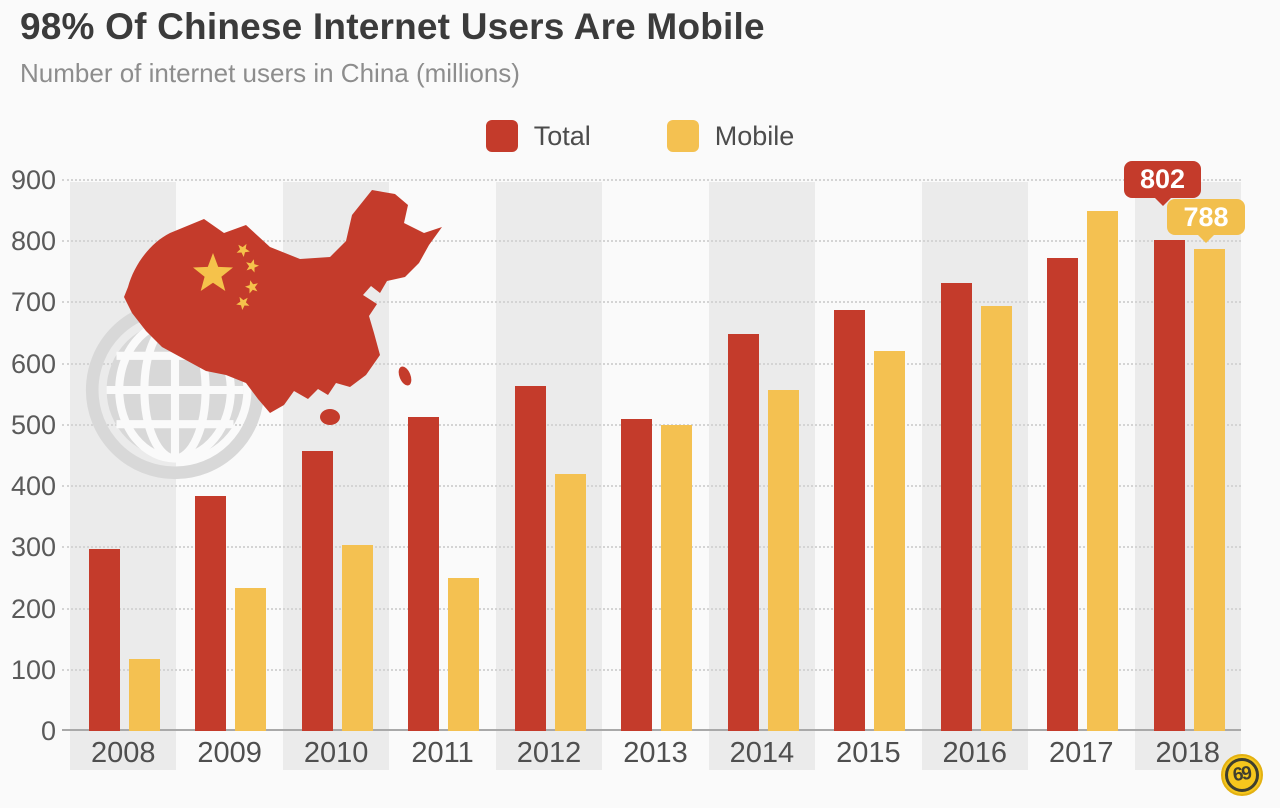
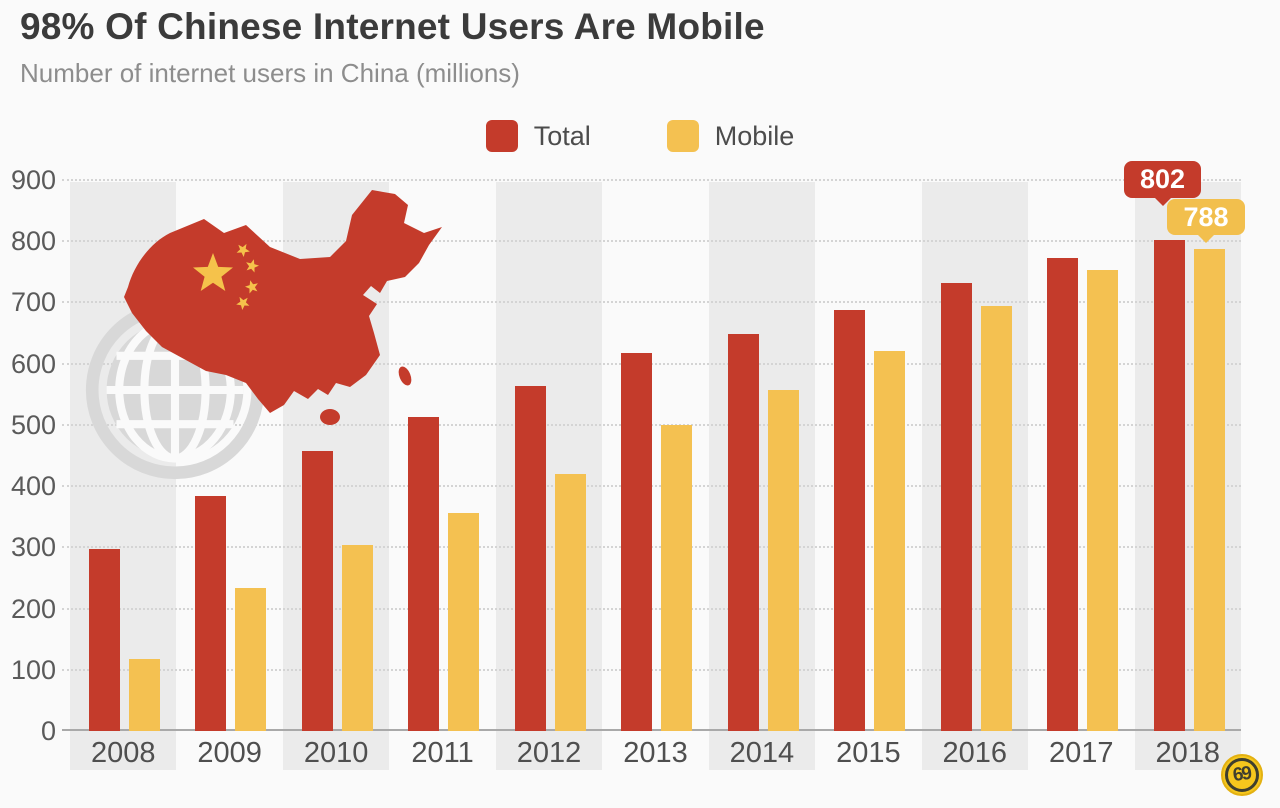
Mobile/2011: 250 -> 360
Total/2013: 510 -> 620
Mobile/2017: 850 -> 750
